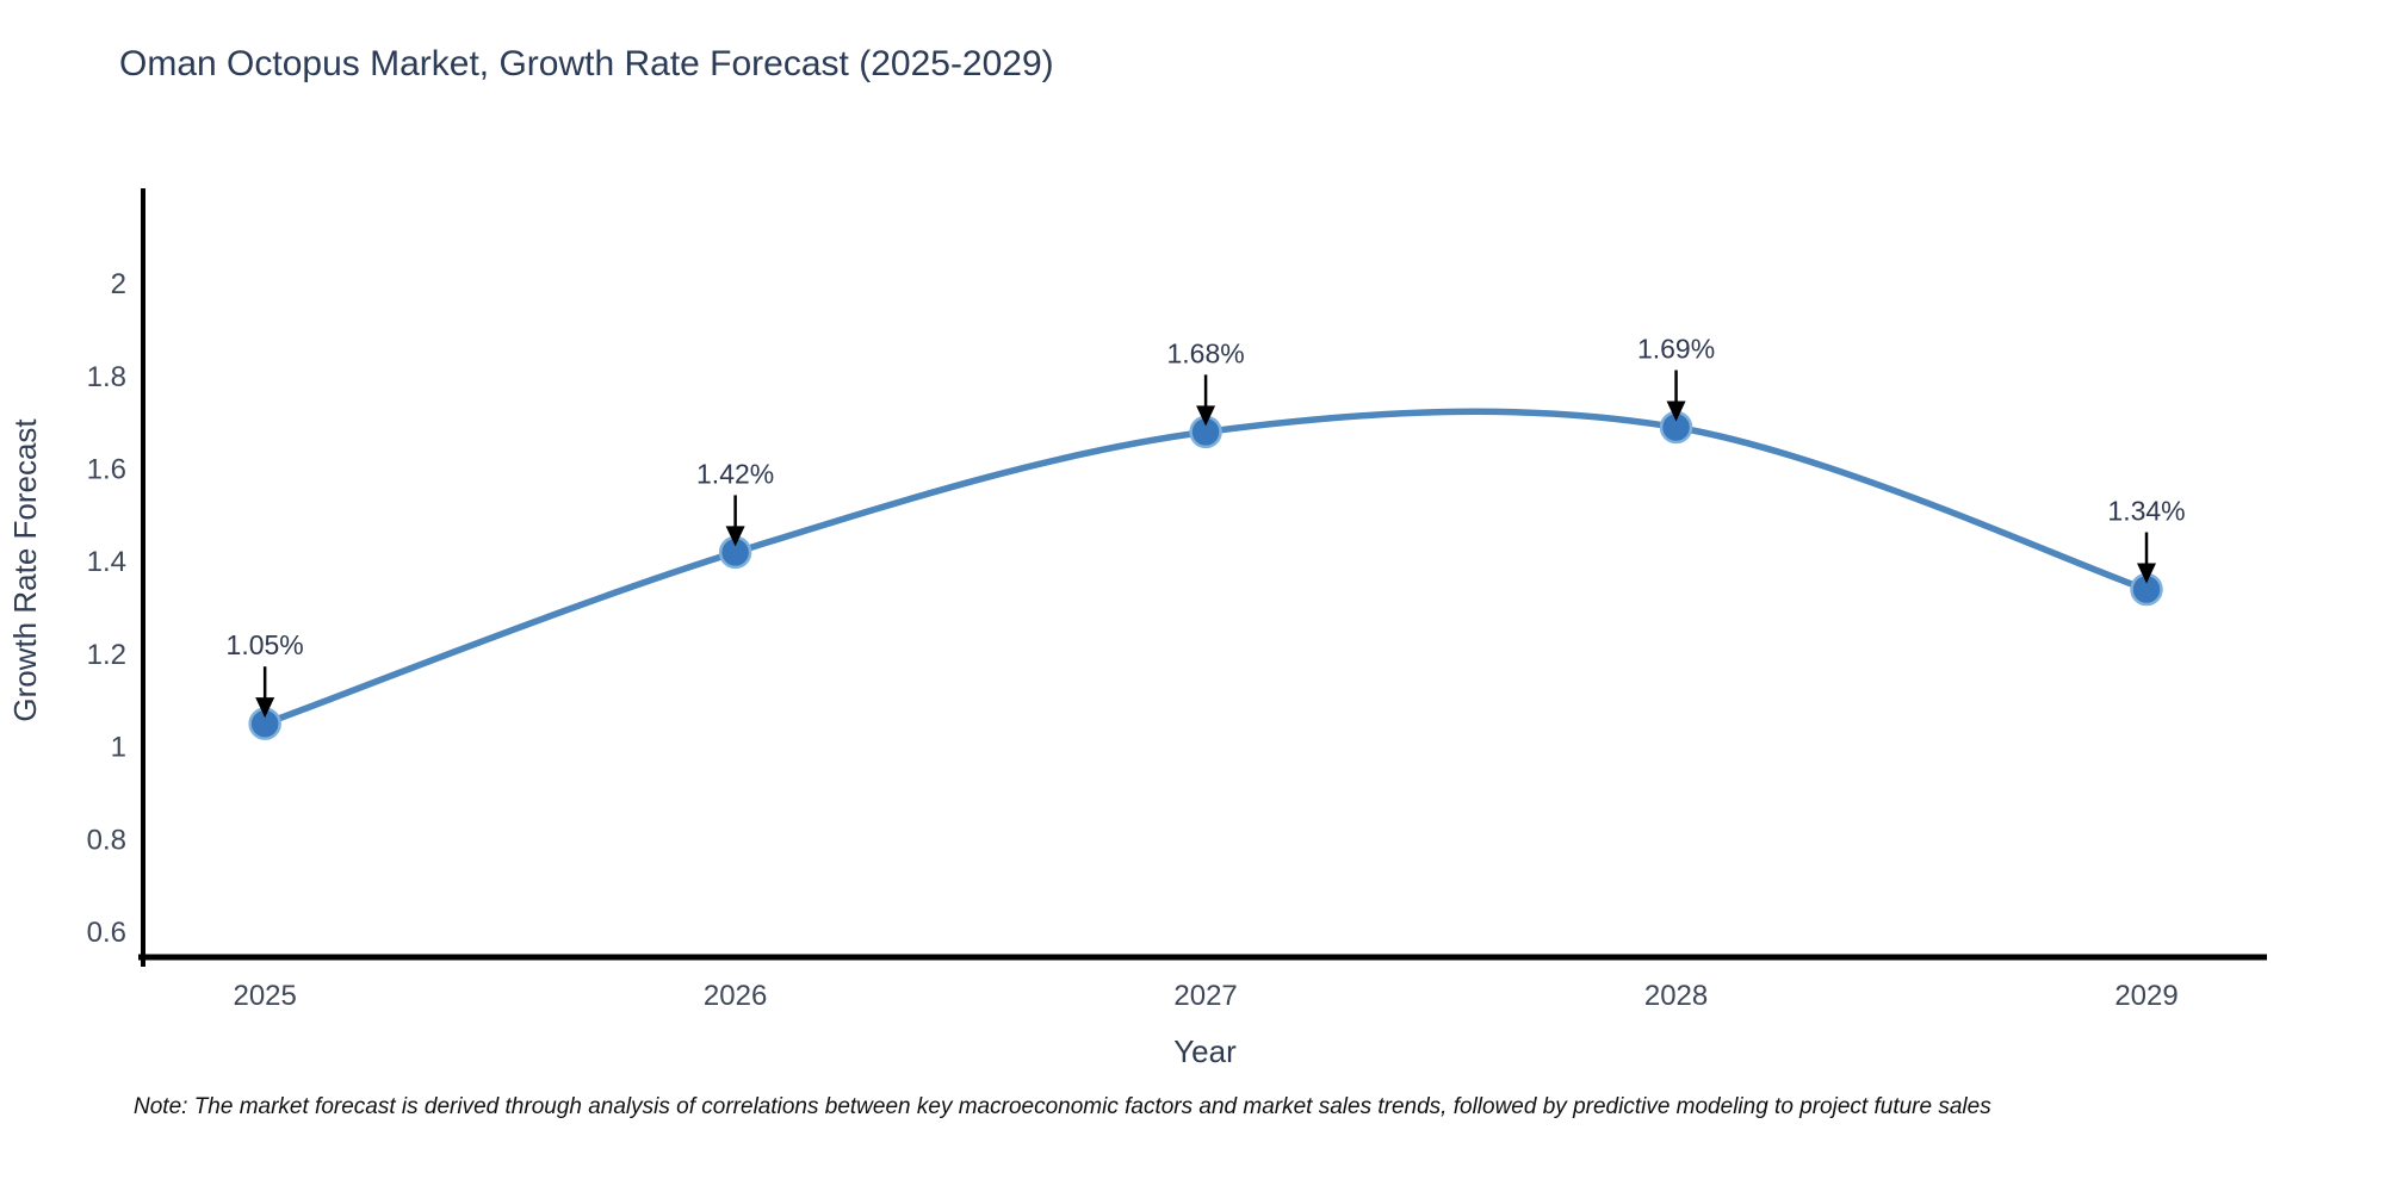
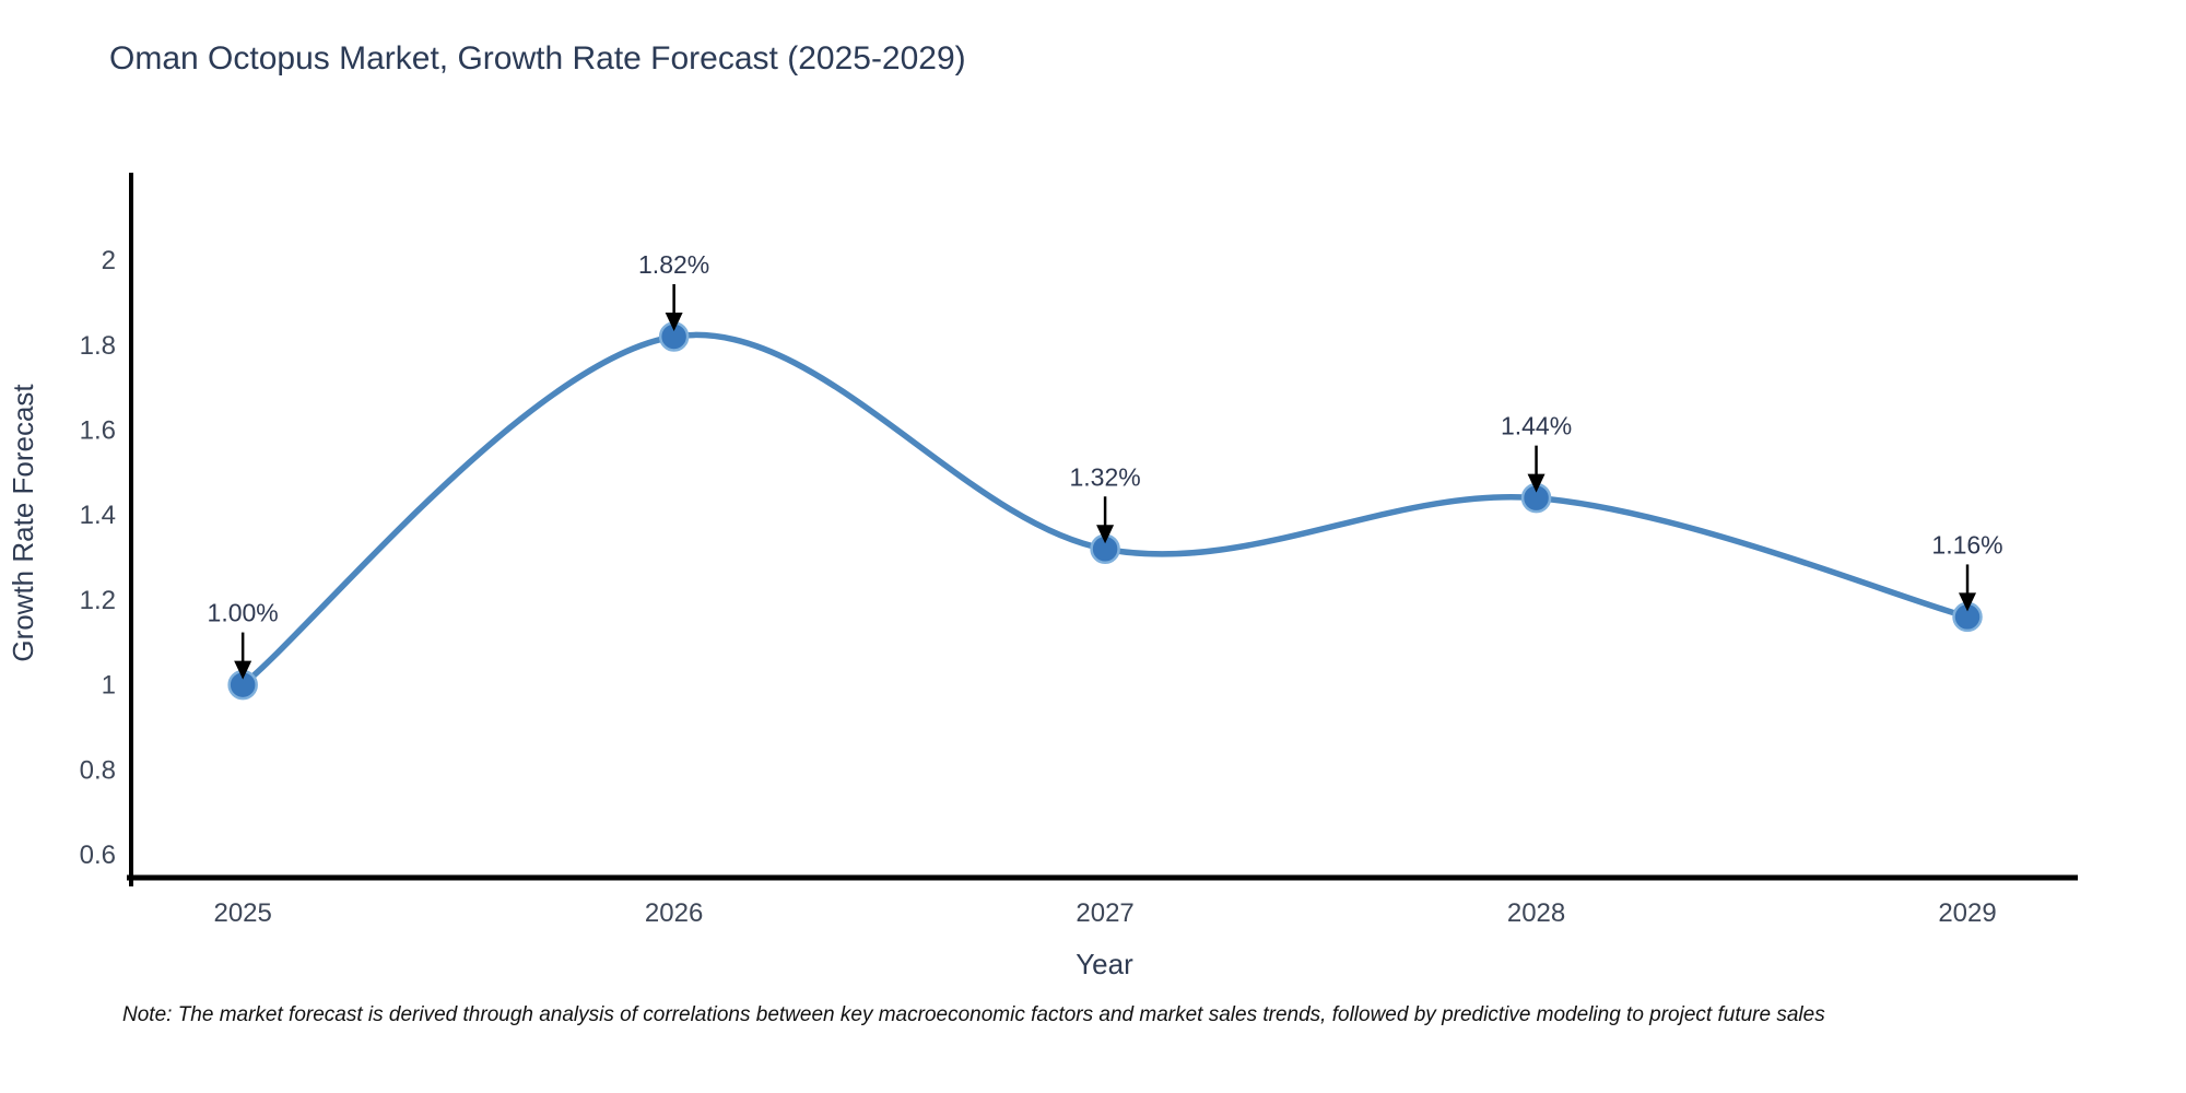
2025: 1.05% -> 1.00%
2026: 1.42% -> 1.82%
2027: 1.68% -> 1.32%
2028: 1.69% -> 1.44%
2029: 1.34% -> 1.16%
